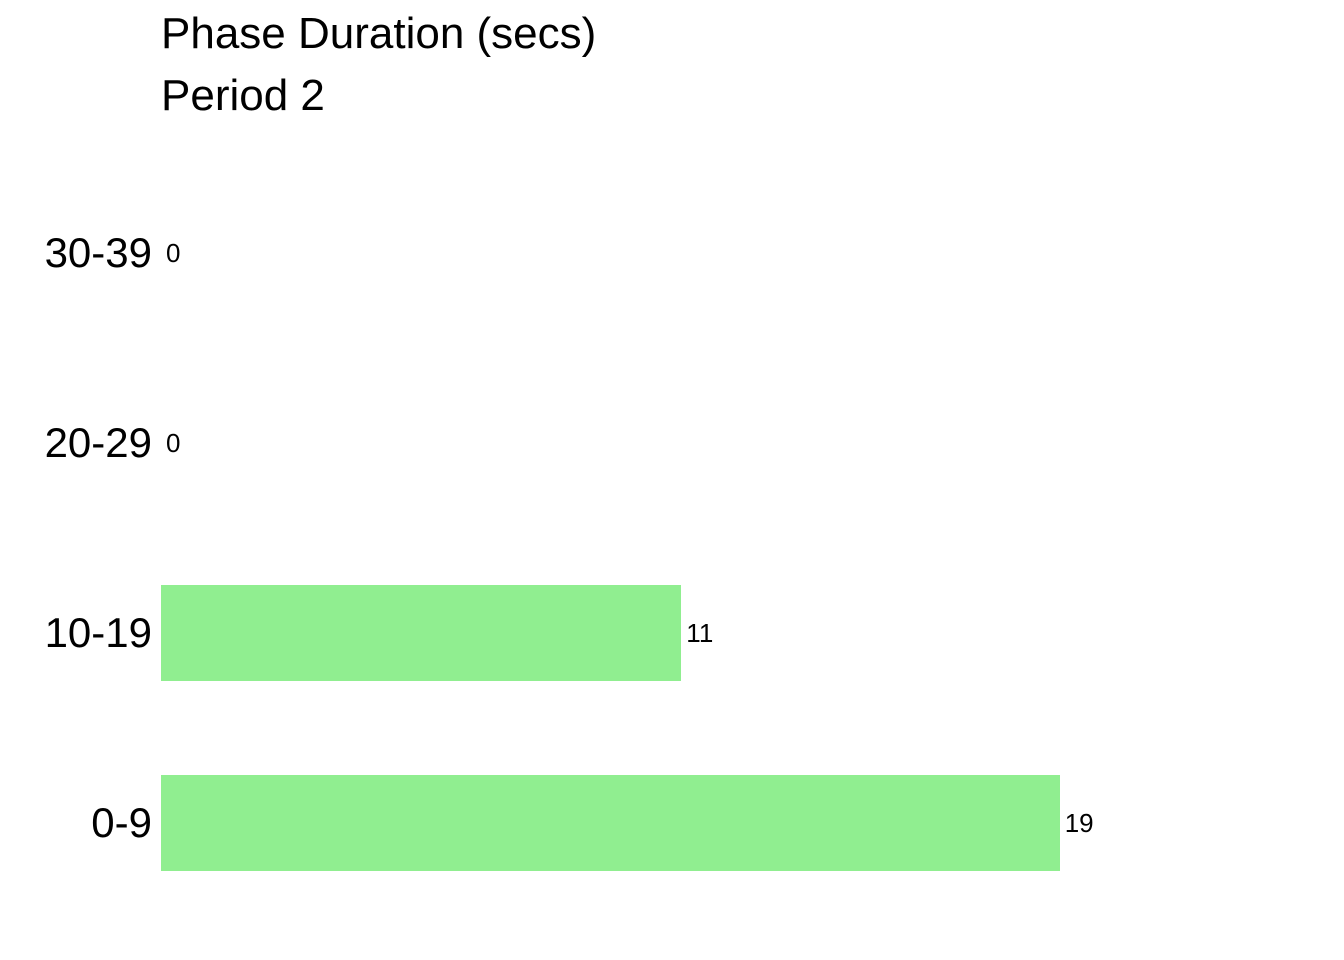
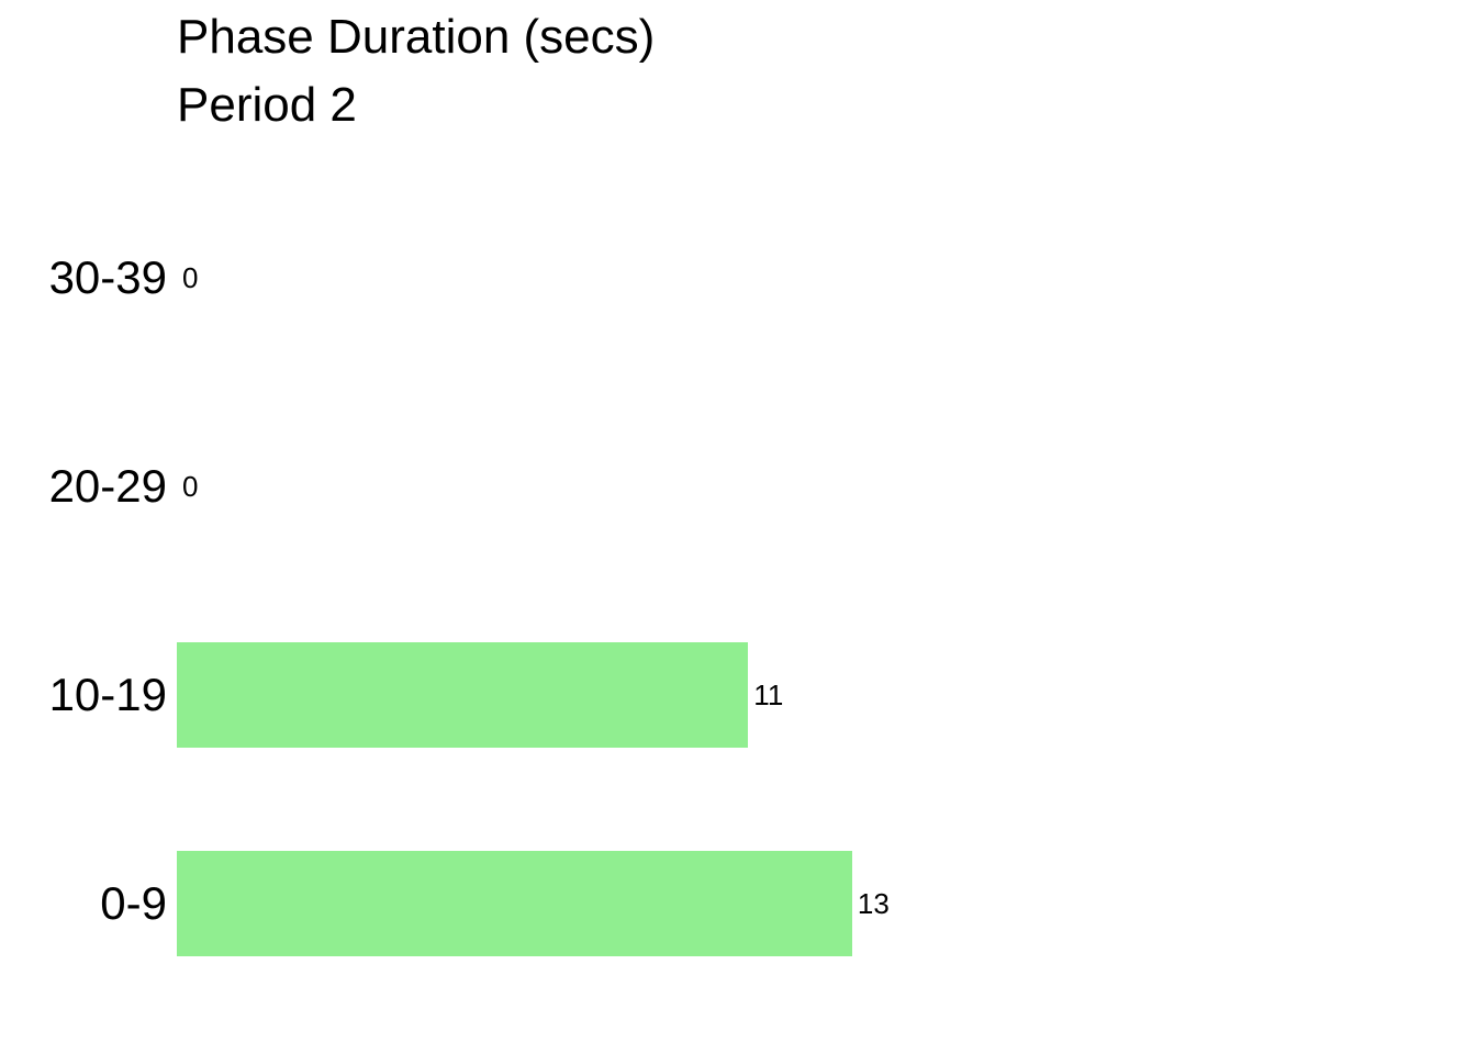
0-9: 19 -> 13
